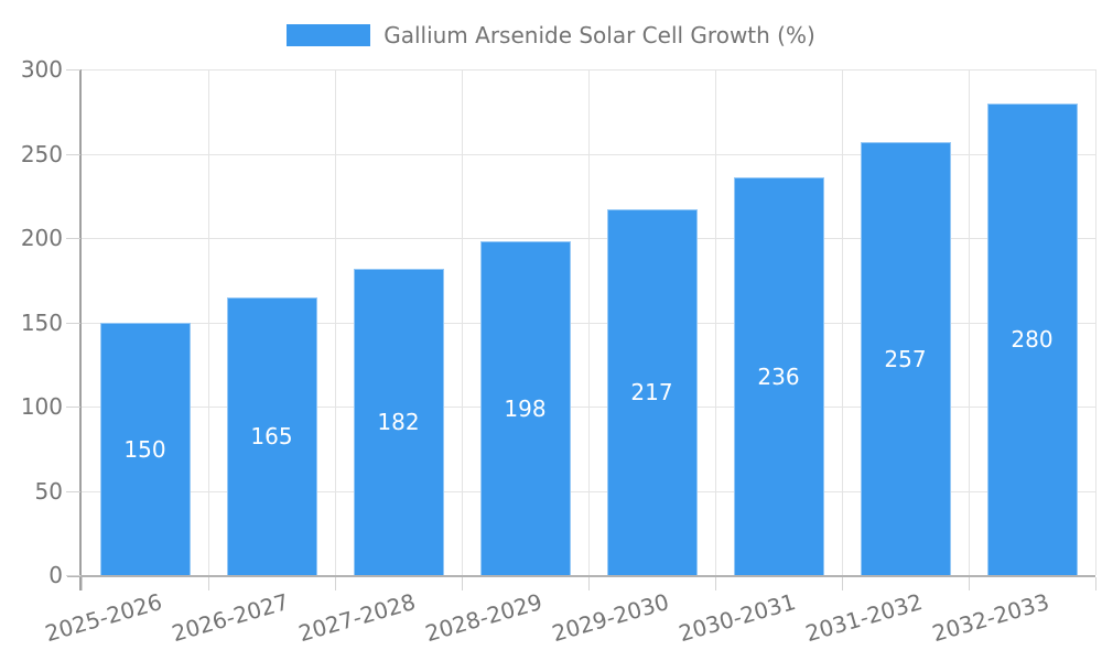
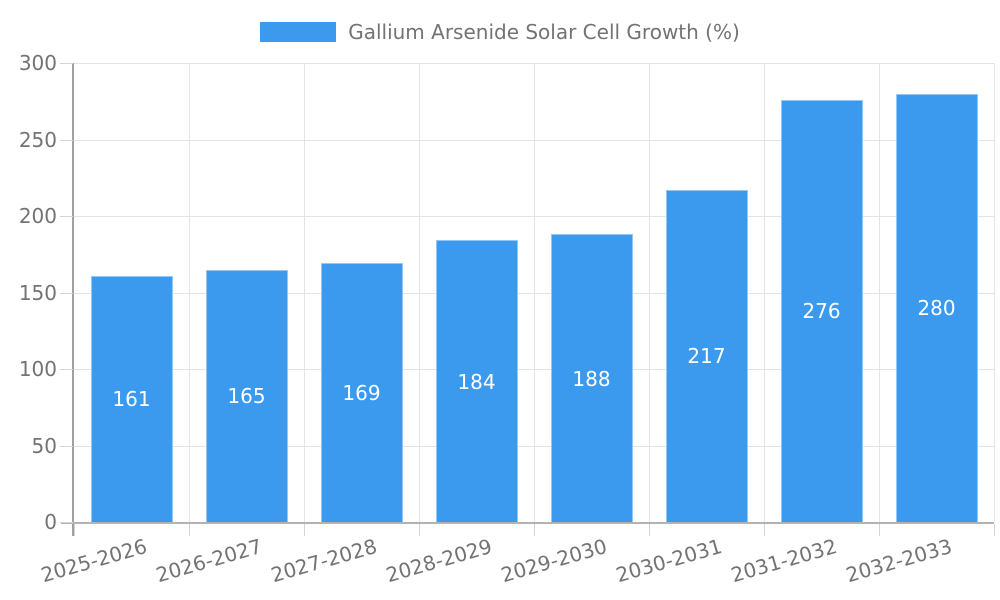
2025-2026: 150 -> 161
2027-2028: 182 -> 169
2028-2029: 198 -> 184
2029-2030: 217 -> 188
2030-2031: 236 -> 217
2031-2032: 257 -> 276
